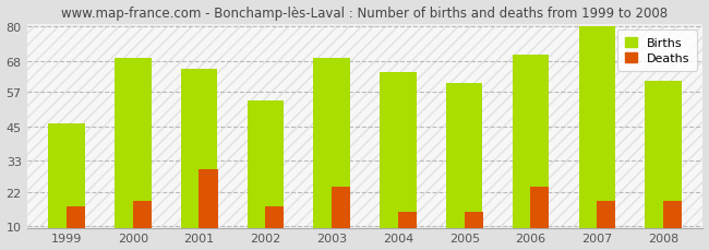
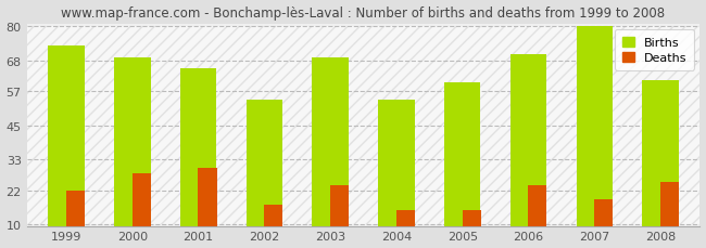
Births/1999: 46 -> 73
Deaths/1999: 17 -> 22
Deaths/2000: 19 -> 28
Births/2004: 64 -> 54
Deaths/2008: 19 -> 25
